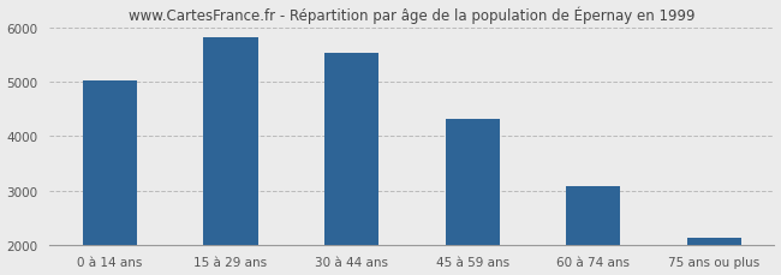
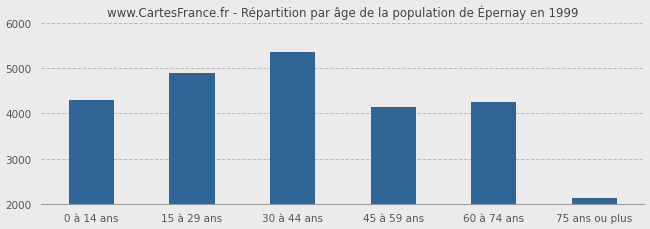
0 à 14 ans: 5020 -> 4300
15 à 29 ans: 5830 -> 4900
30 à 44 ans: 5530 -> 5350
45 à 59 ans: 4310 -> 4150
60 à 74 ans: 3080 -> 4250
